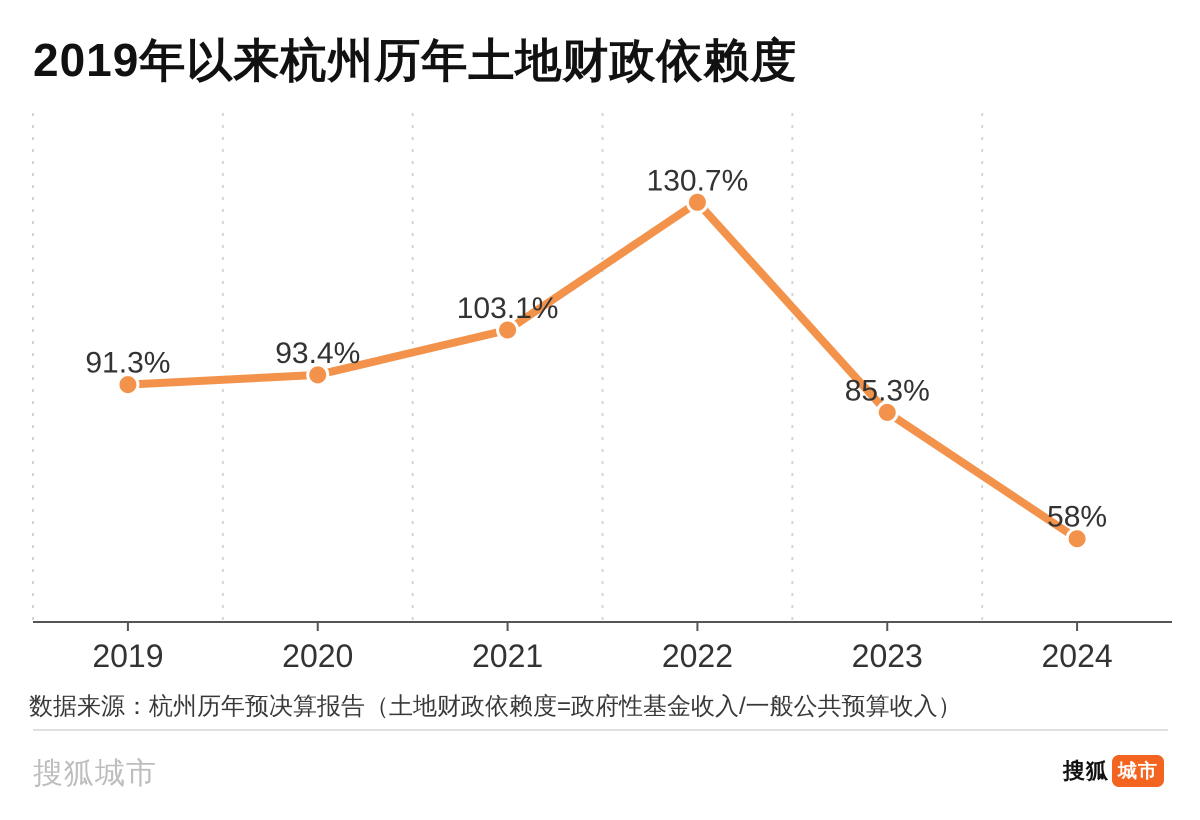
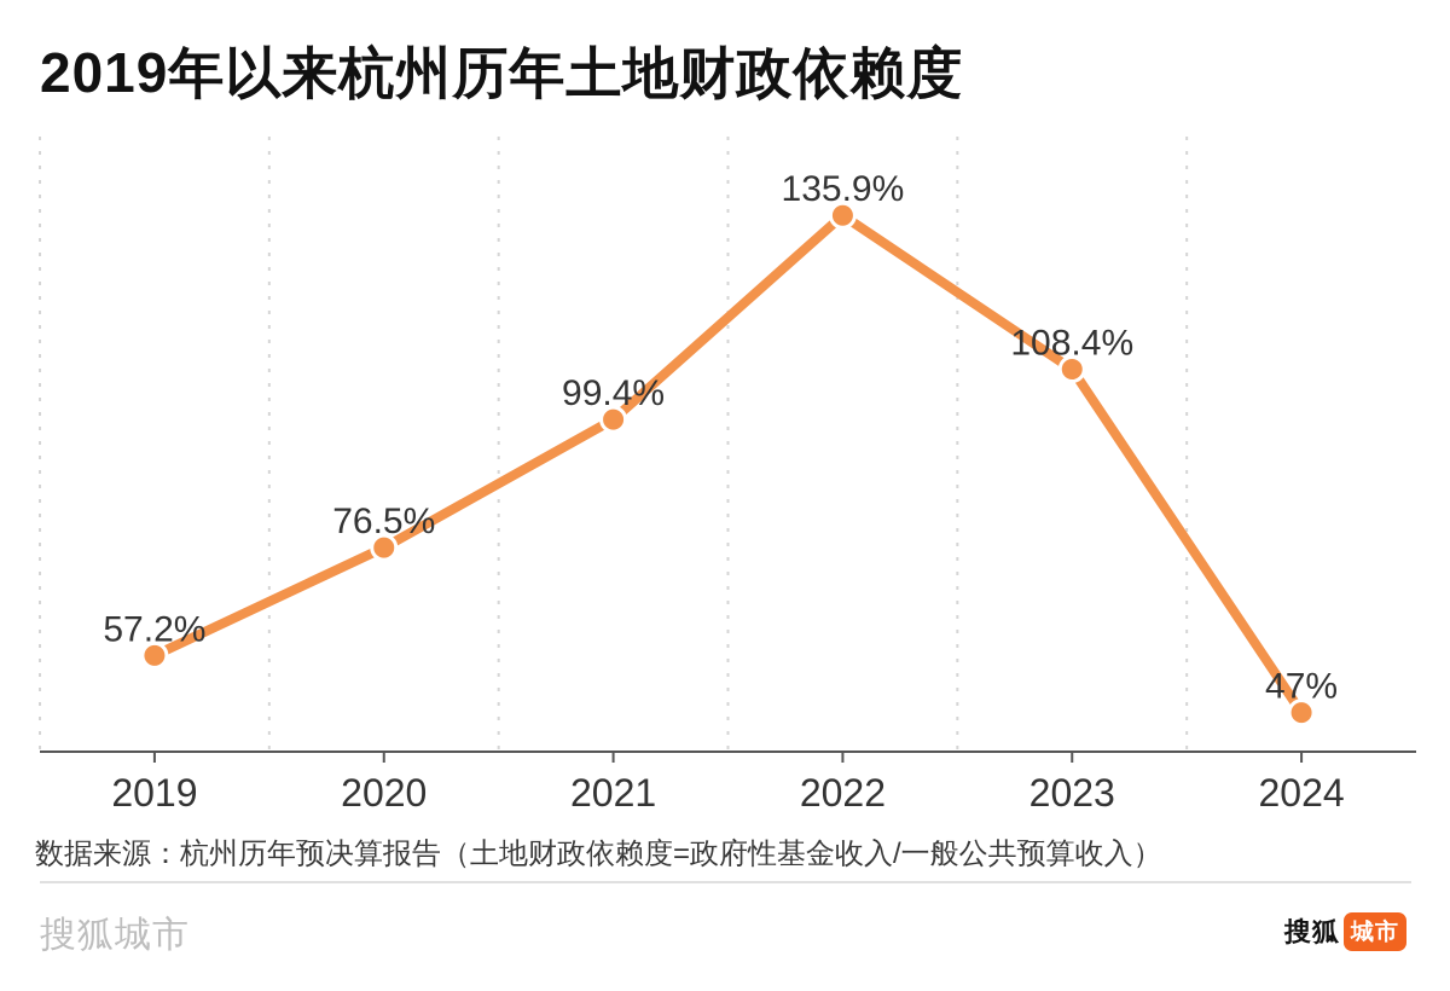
2019: 91.3% -> 57.2%
2020: 93.4% -> 76.5%
2021: 103.1% -> 99.4%
2022: 130.7% -> 135.9%
2023: 85.3% -> 108.4%
2024: 58% -> 47%
